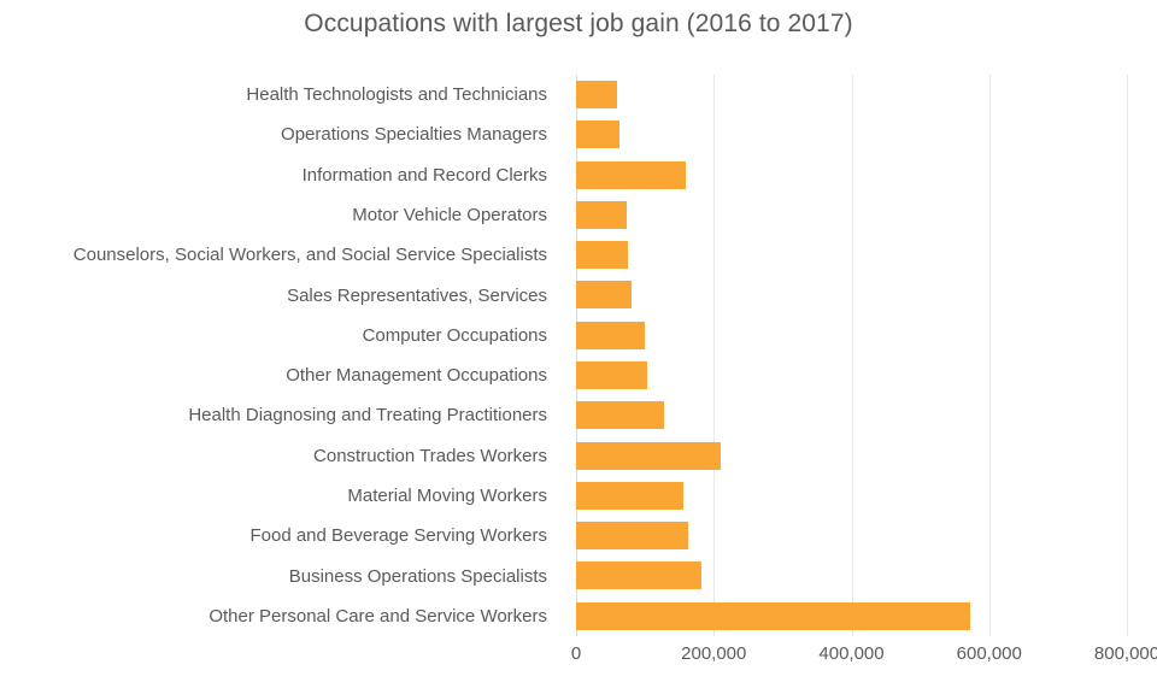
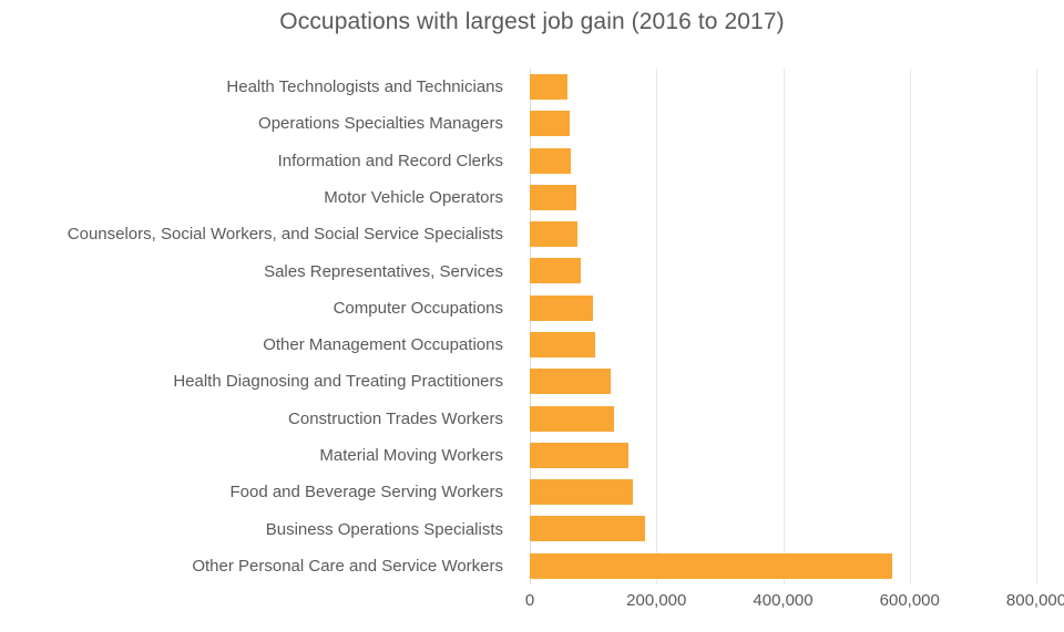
Information and Record Clerks: 160000 -> 60000
Construction Trades Workers: 210000 -> 130000
